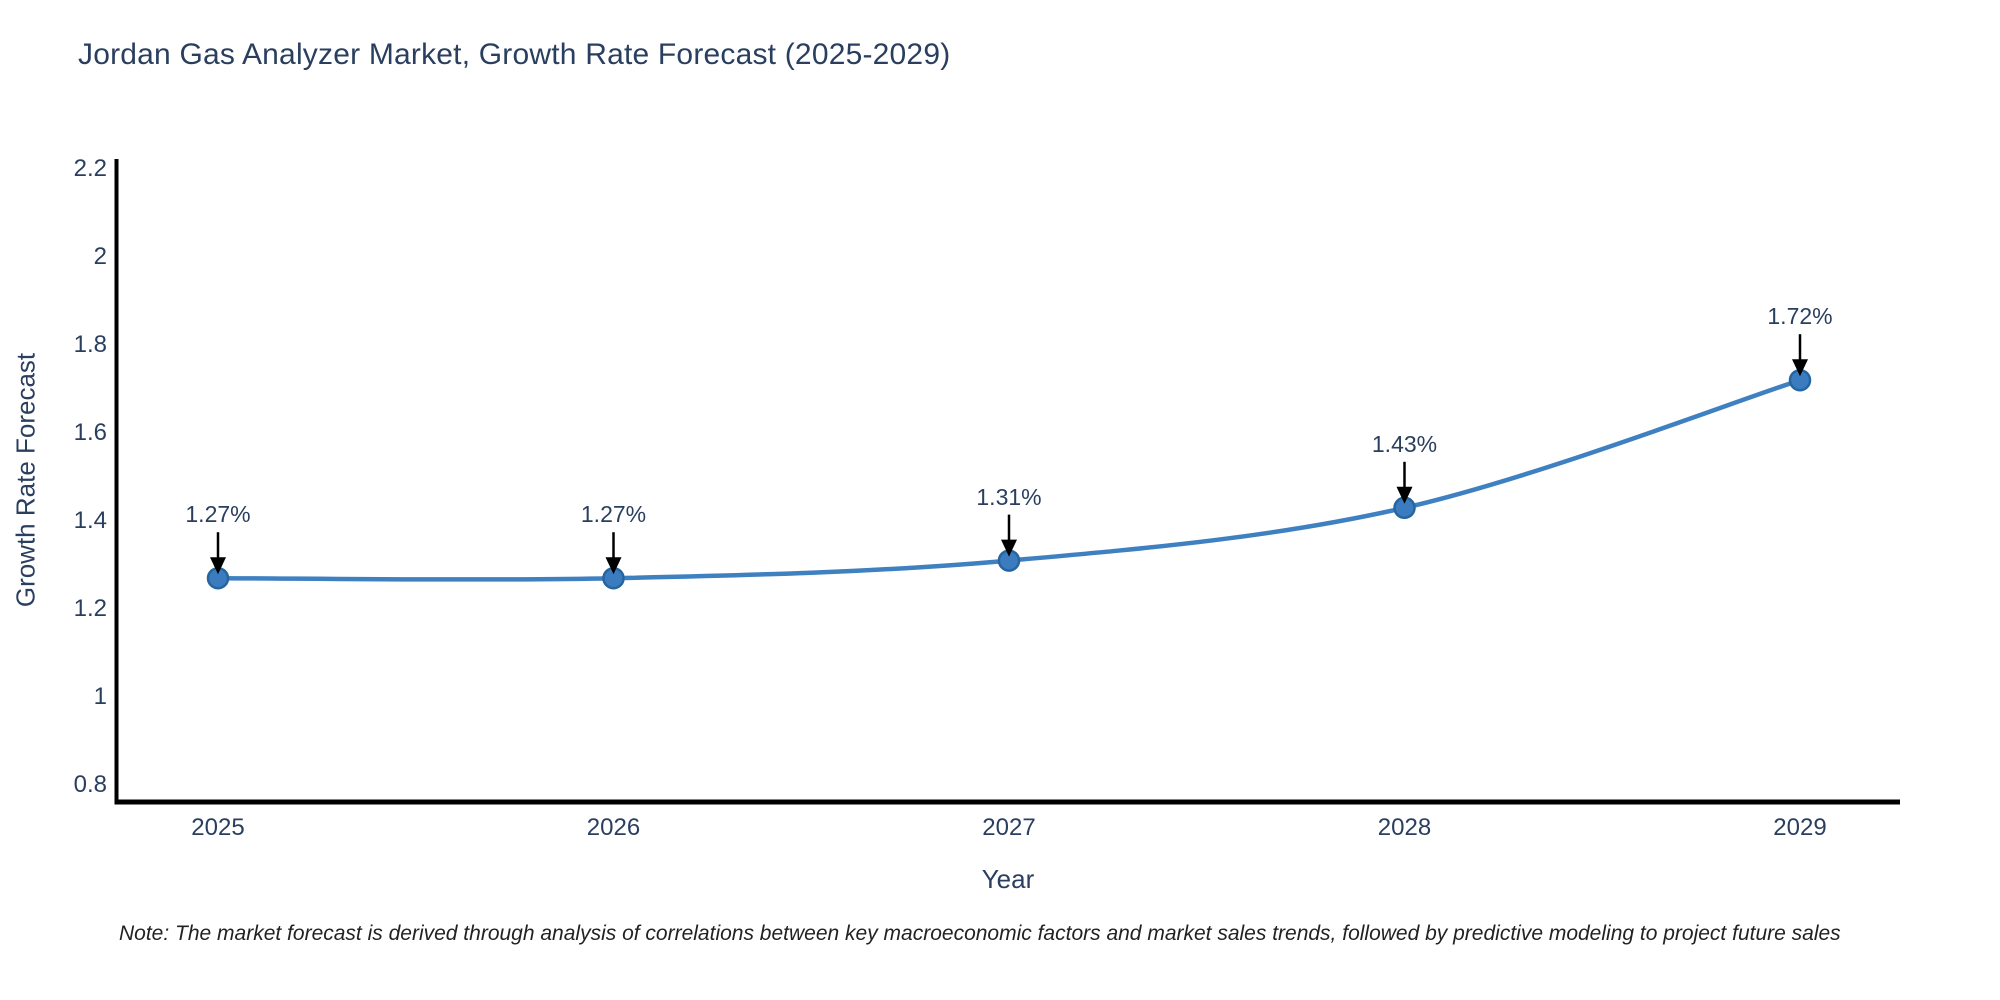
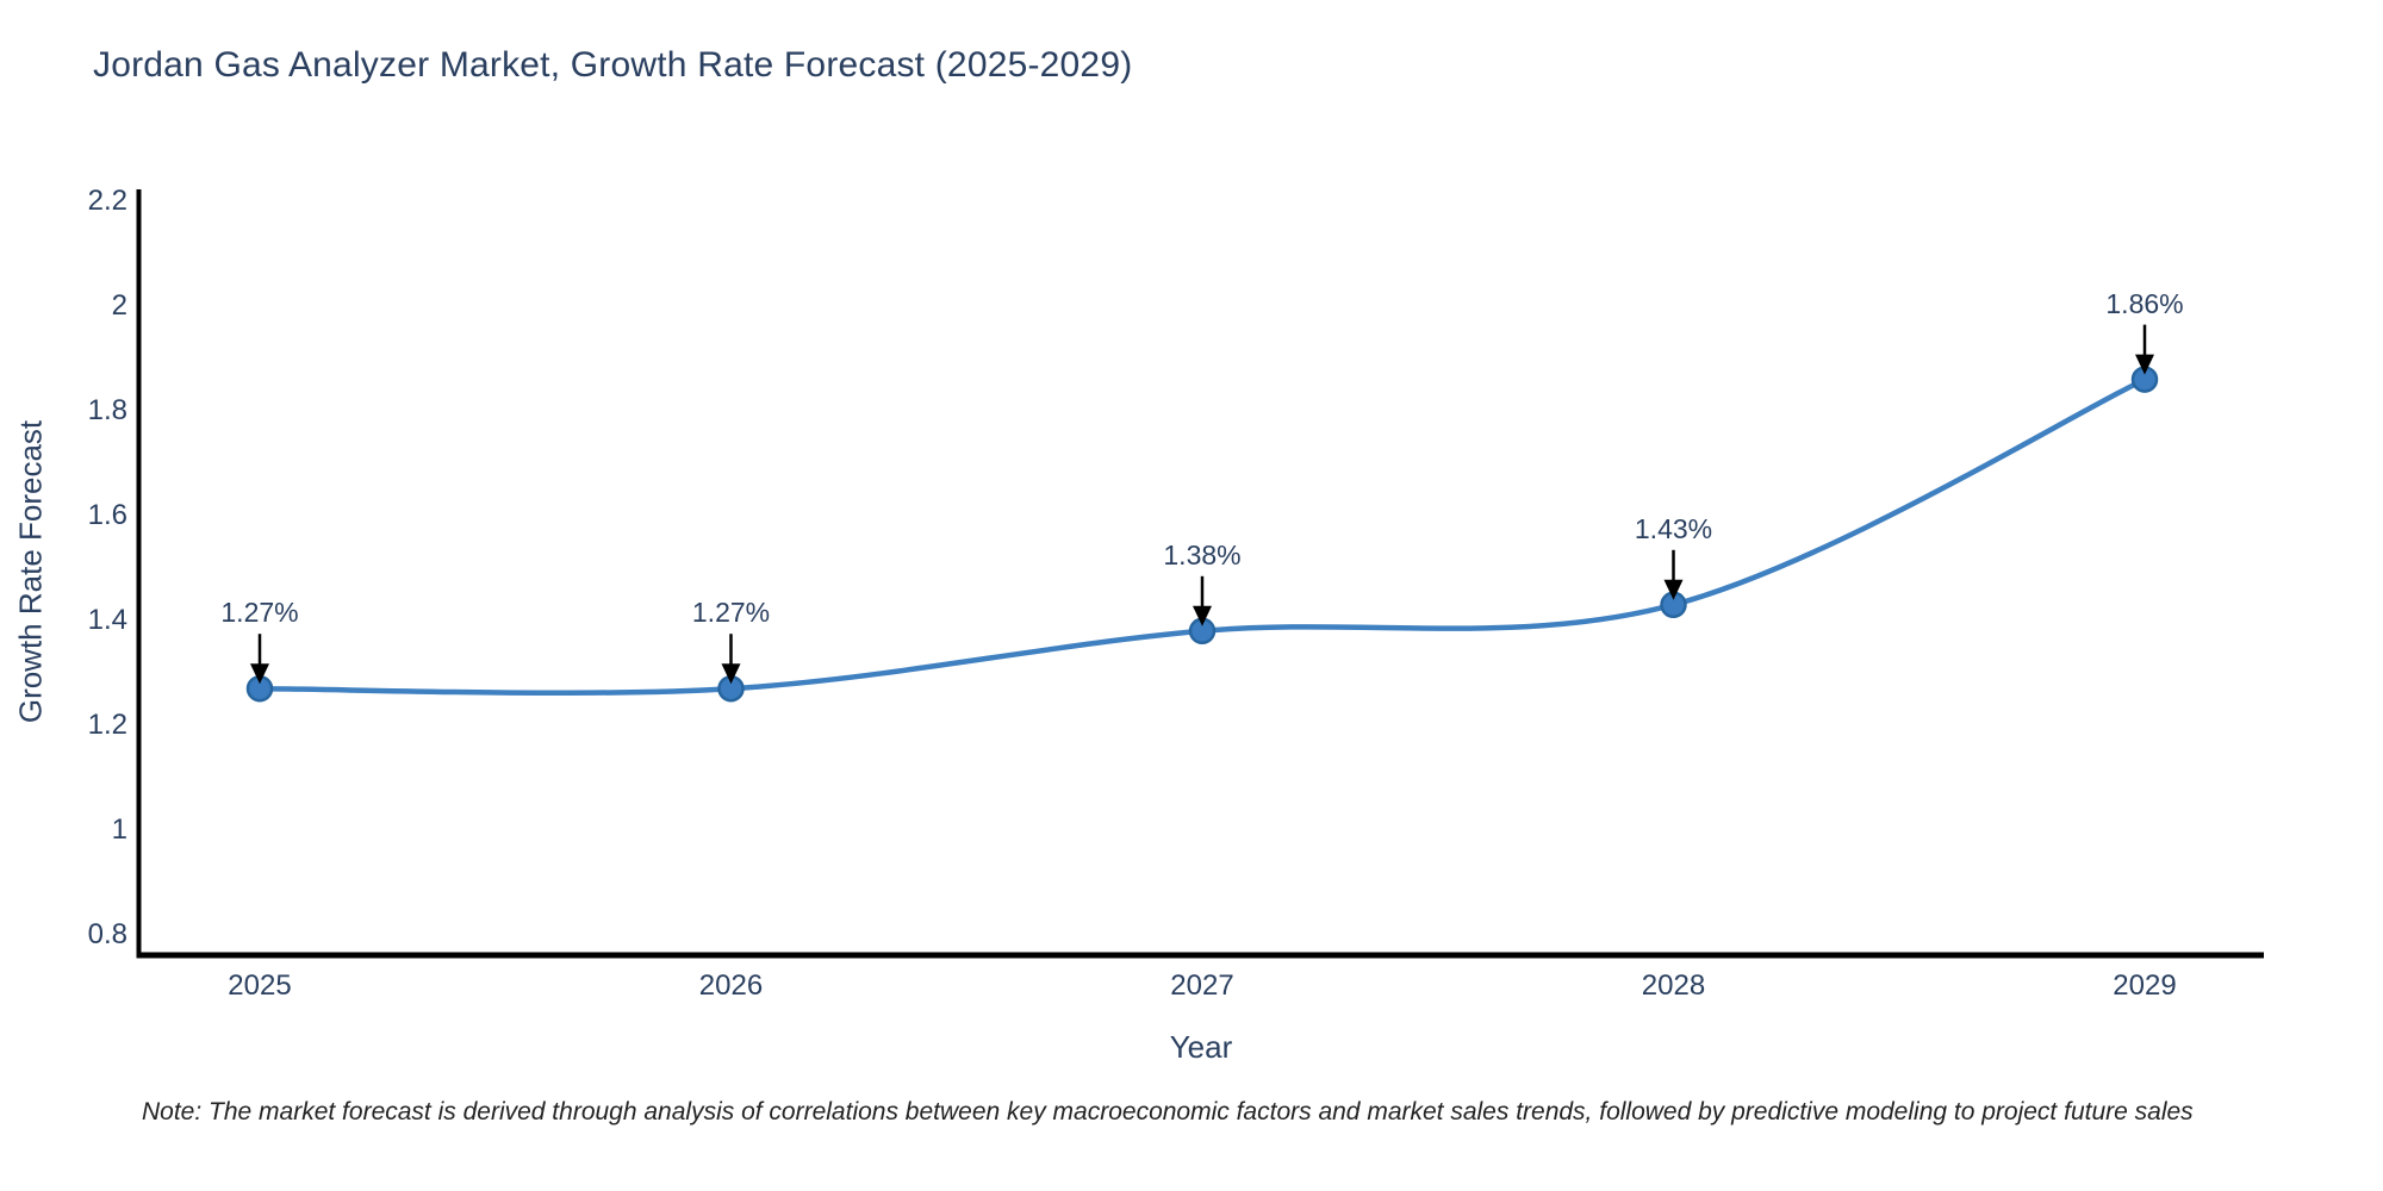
2027: 1.31% -> 1.38%
2029: 1.72% -> 1.86%
